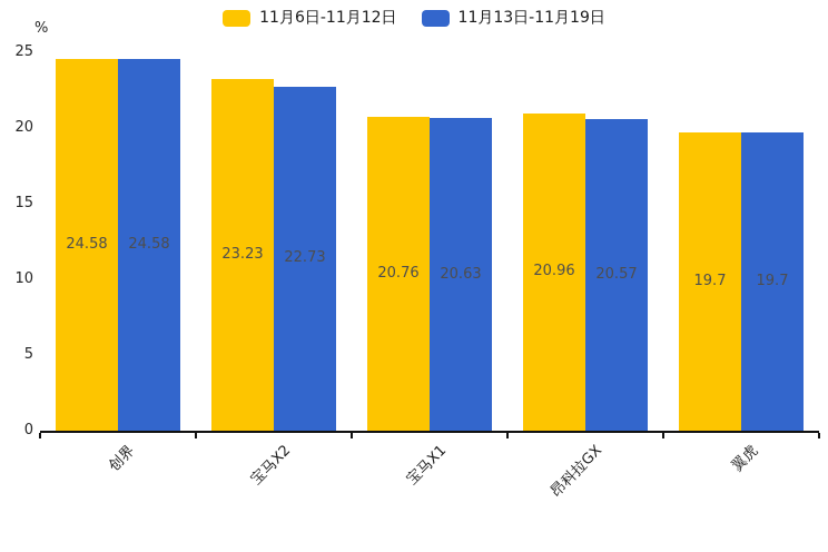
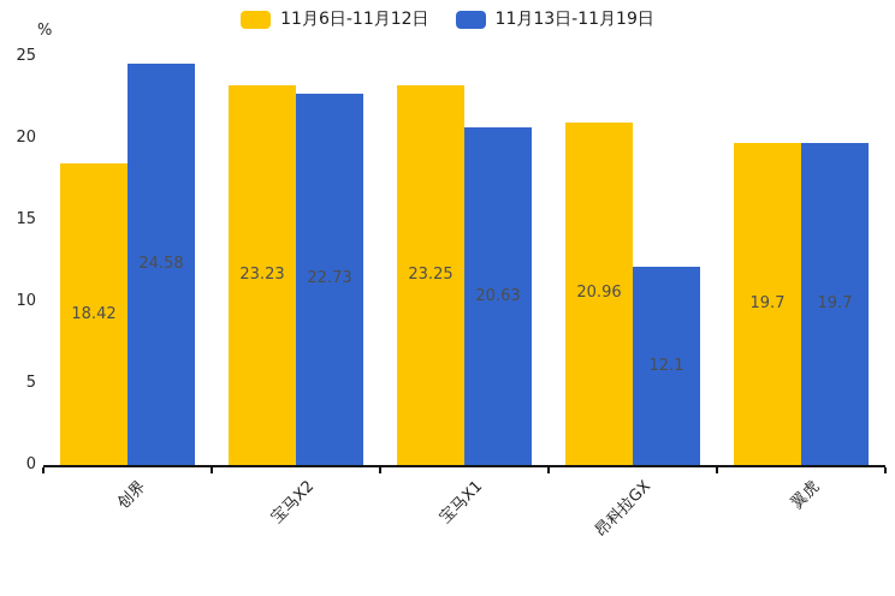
11月6日-11月12日/创界: 24.58 -> 18.42
11月6日-11月12日/宝马X1: 20.76 -> 23.25
11月13日-11月19日/昂科拉GX: 20.57 -> 12.1
